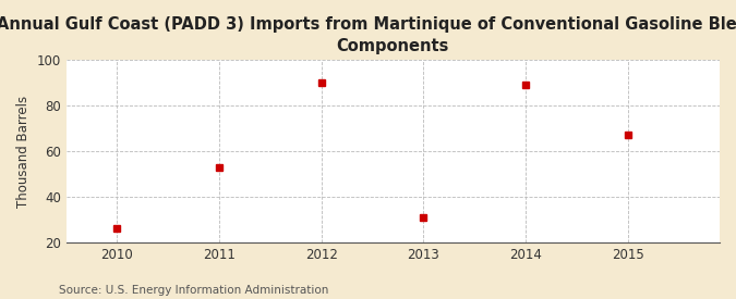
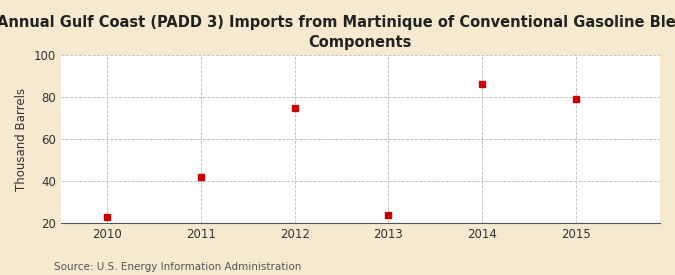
2010: 26 -> 23
2011: 53 -> 42
2012: 90 -> 75
2013: 31 -> 24
2014: 89 -> 86
2015: 67 -> 79
